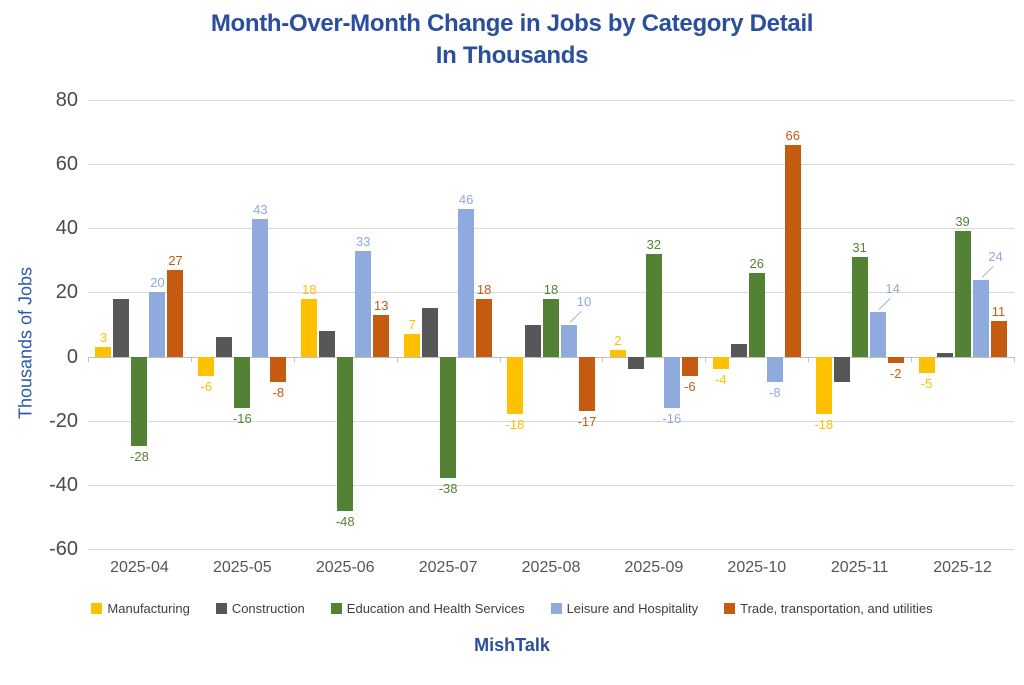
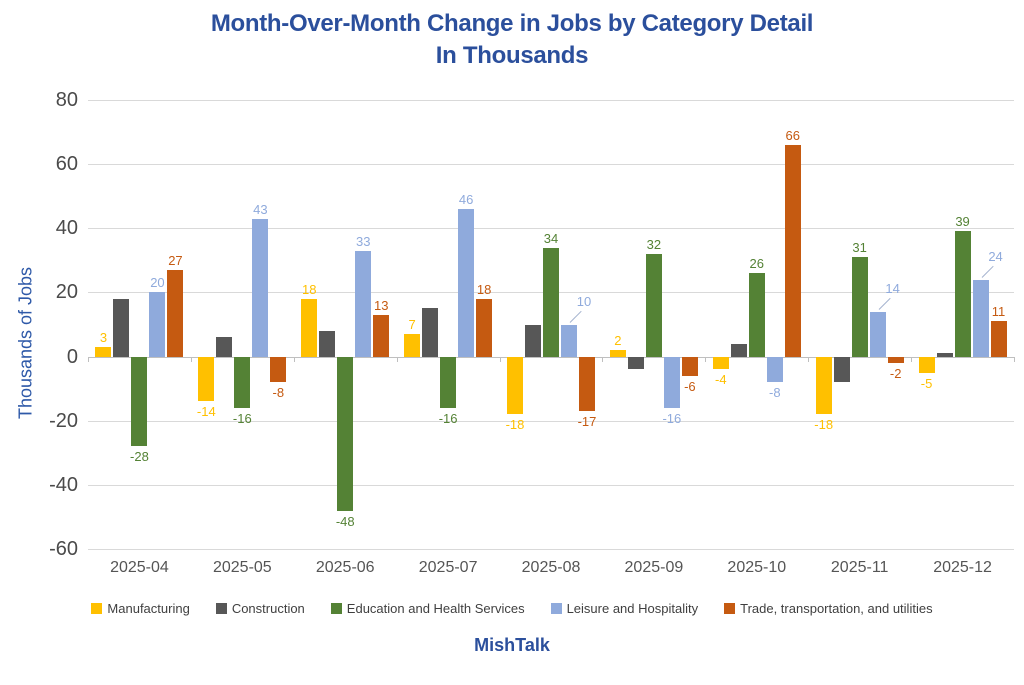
Manufacturing/2025-05: -6 -> -14
Education and Health Services/2025-07: -38 -> -16
Education and Health Services/2025-08: 18 -> 34
